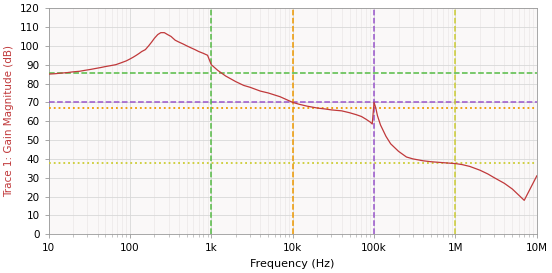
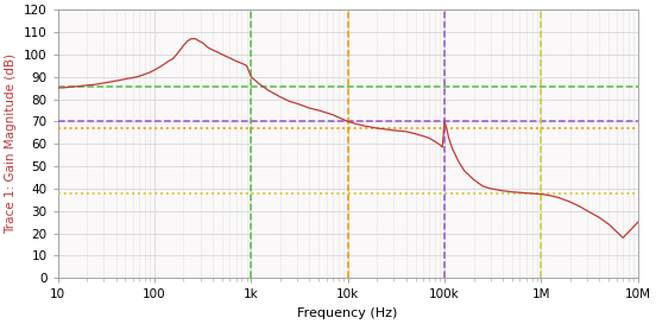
10M: 31 -> 25
